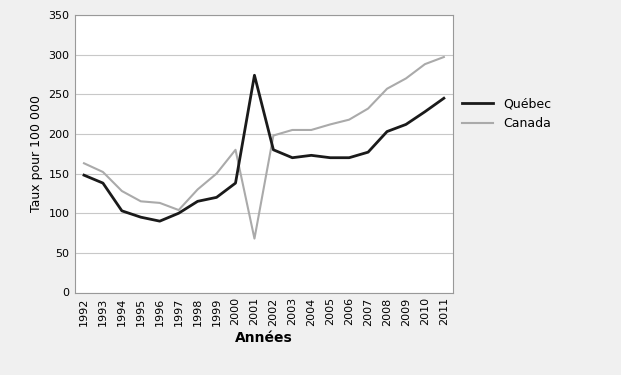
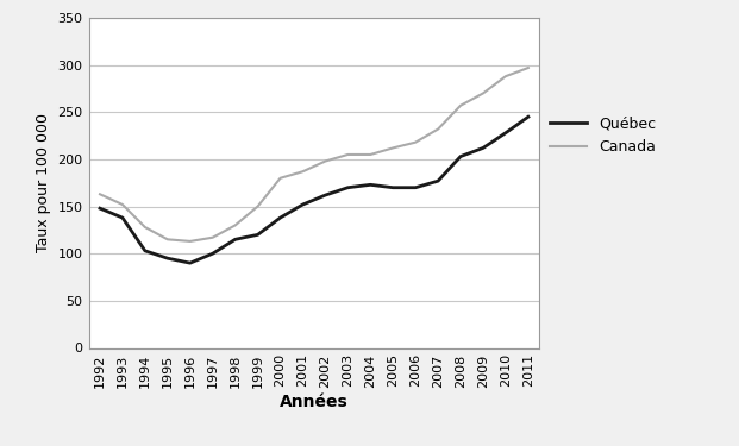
Canada/1997: 104 -> 117
Québec/2001: 274 -> 152
Canada/2001: 68 -> 187
Québec/2002: 180 -> 162
